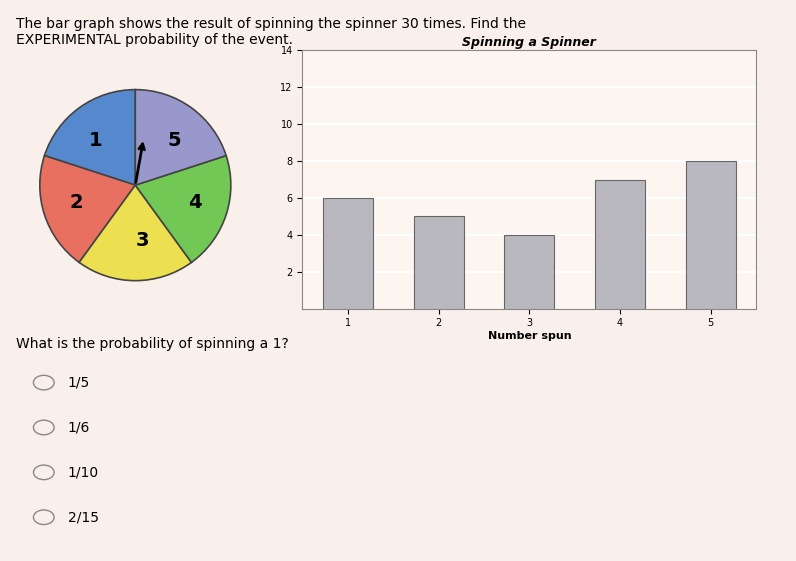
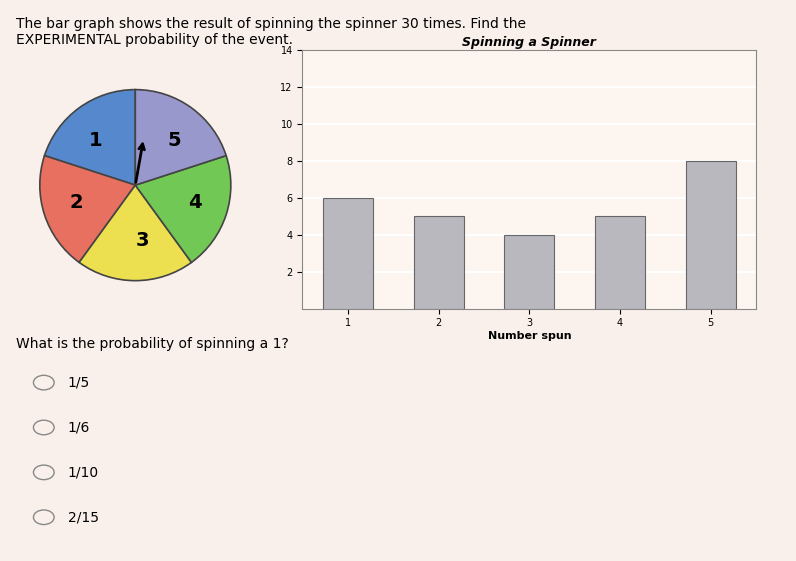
4: 7 -> 5
